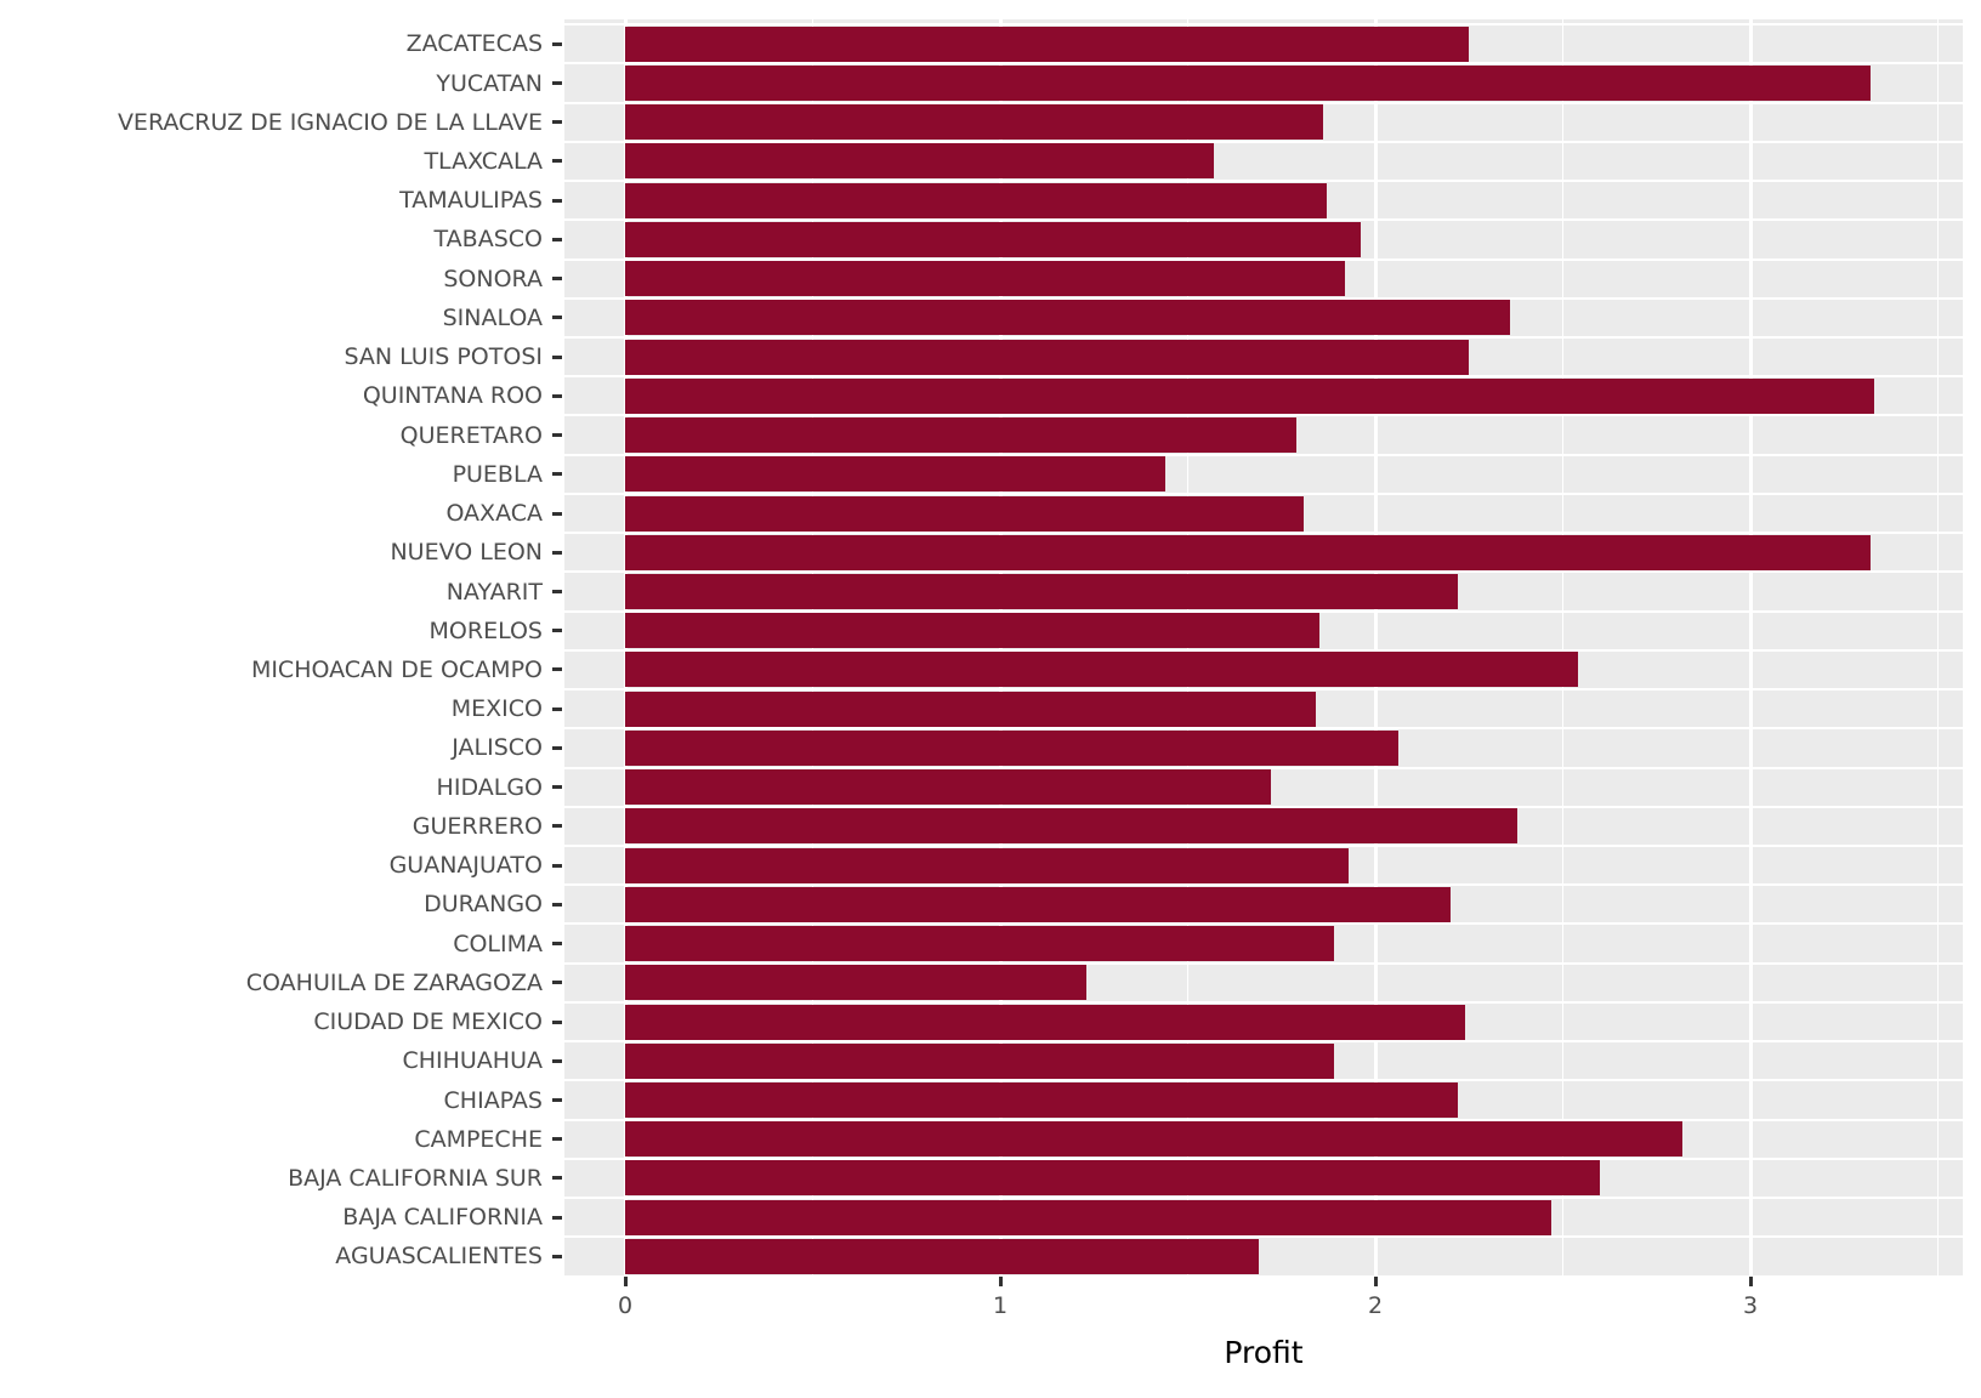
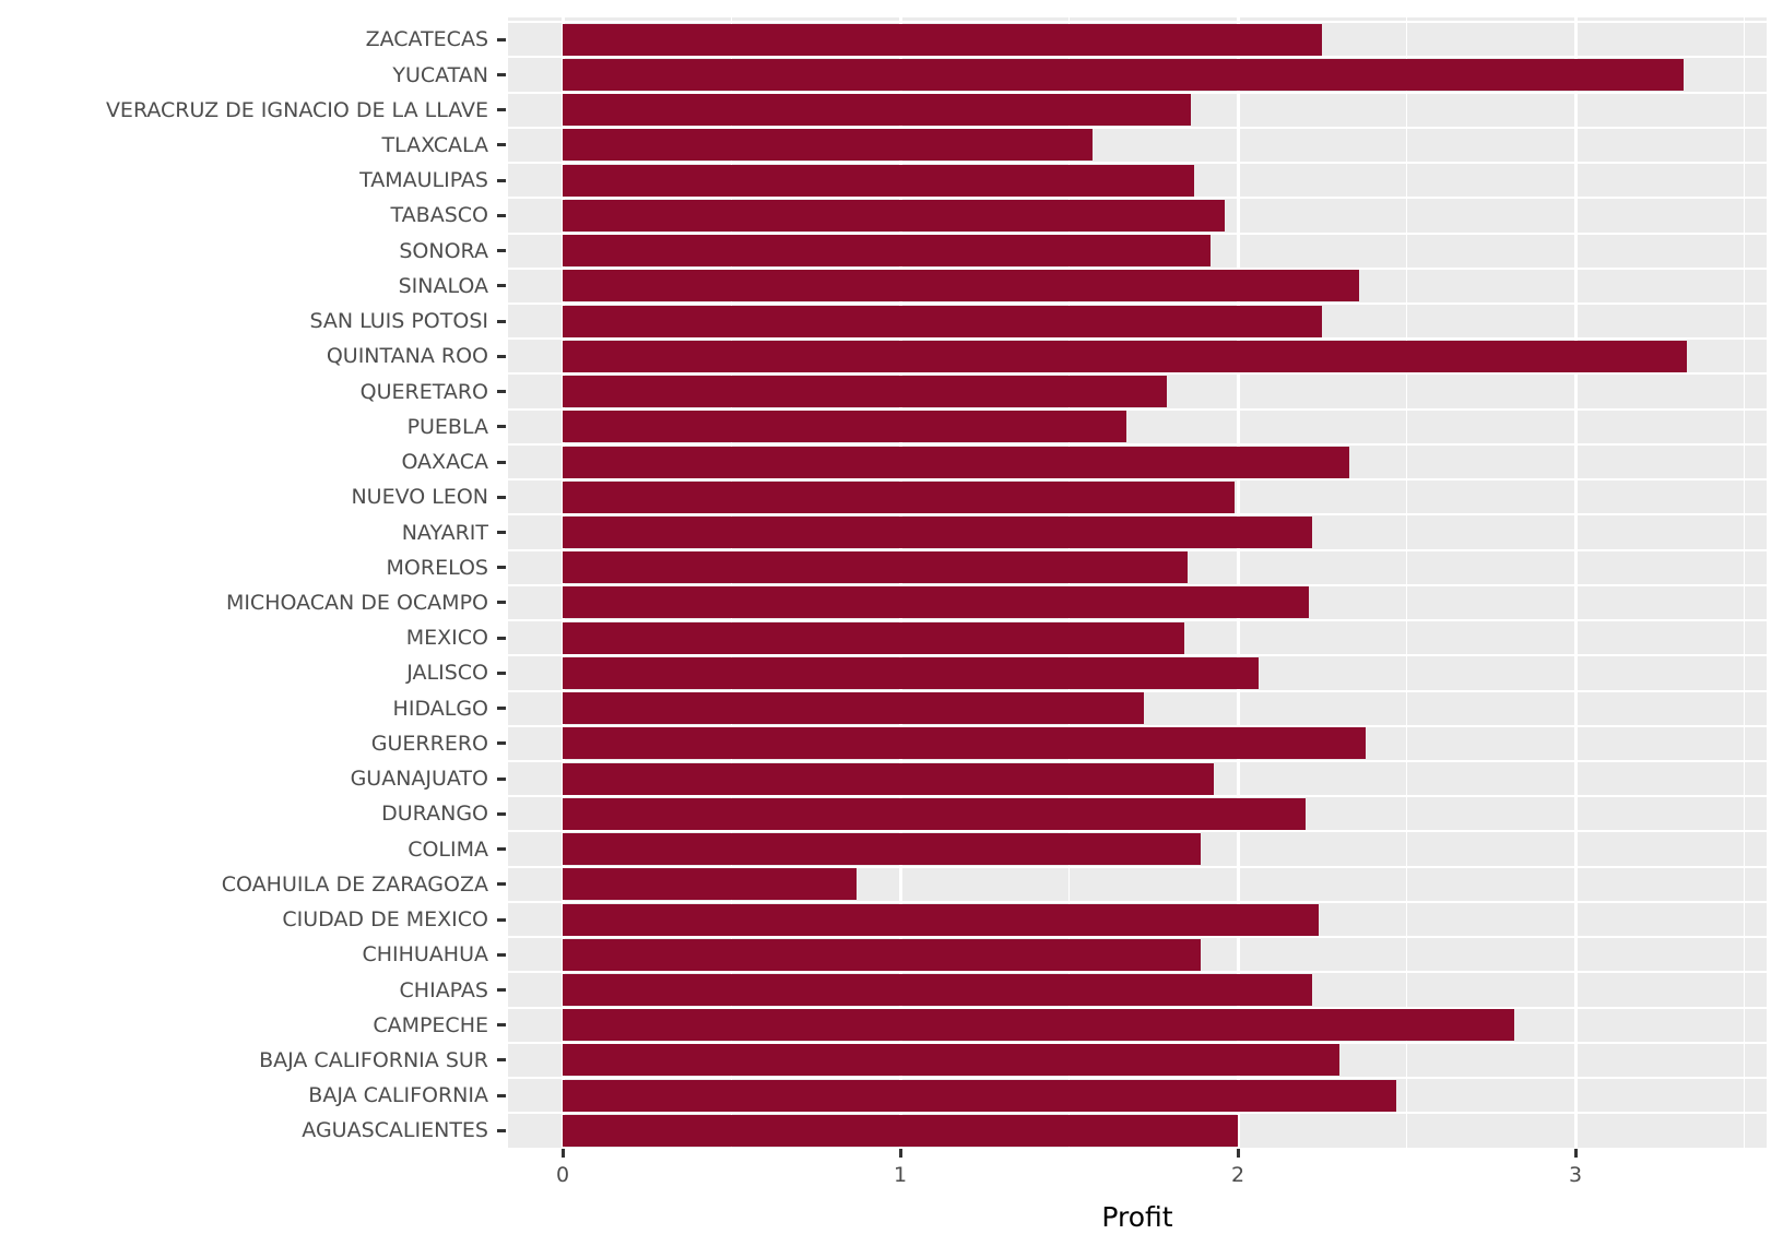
PUEBLA: 1.44 -> 1.67
OAXACA: 1.81 -> 2.33
NUEVO LEON: 3.32 -> 1.99
MICHOACAN DE OCAMPO: 2.54 -> 2.21
COAHUILA DE ZARAGOZA: 1.23 -> 0.87
BAJA CALIFORNIA SUR: 2.60 -> 2.30
AGUASCALIENTES: 1.69 -> 2.00
